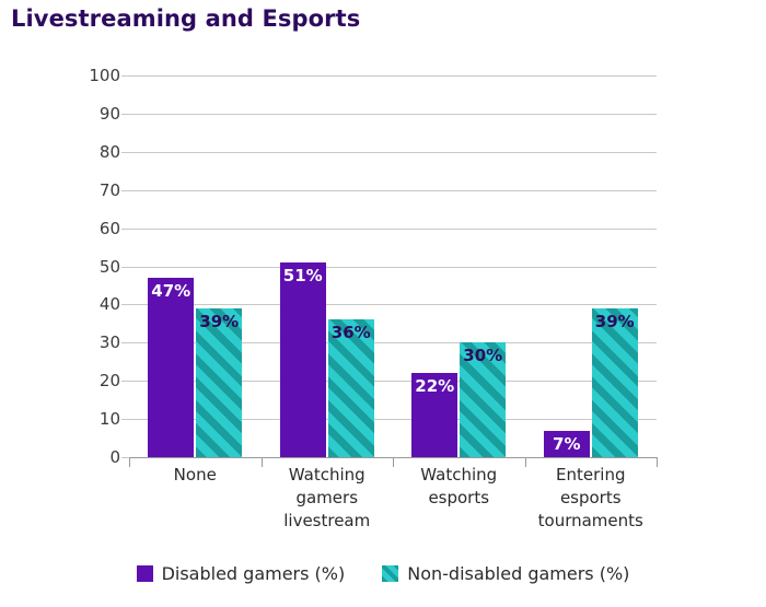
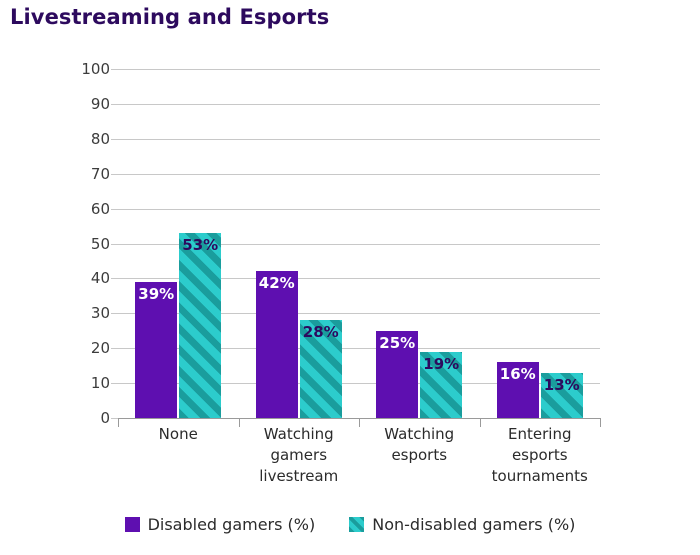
Disabled gamers (%)/None: 47% -> 39%
Non-disabled gamers (%)/None: 39% -> 53%
Disabled gamers (%)/Watching gamers livestream: 51% -> 42%
Non-disabled gamers (%)/Watching gamers livestream: 36% -> 28%
Disabled gamers (%)/Watching esports: 22% -> 25%
Non-disabled gamers (%)/Watching esports: 30% -> 19%
Disabled gamers (%)/Entering esports tournaments: 7% -> 16%
Non-disabled gamers (%)/Entering esports tournaments: 39% -> 13%
